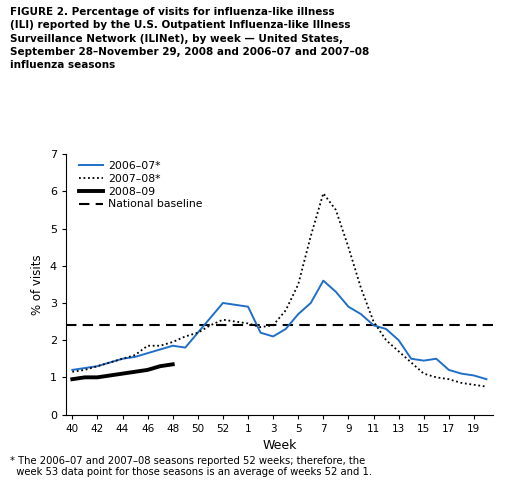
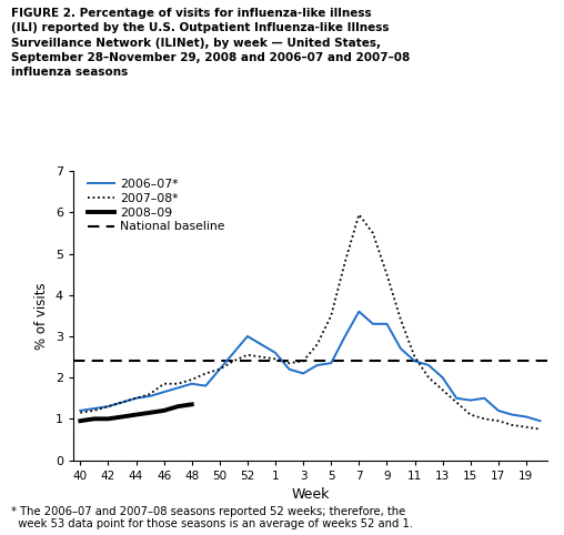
2006–07*/1: 2.90 -> 2.60
2006–07*/5: 2.70 -> 2.35
2006–07*/9: 2.90 -> 3.30
